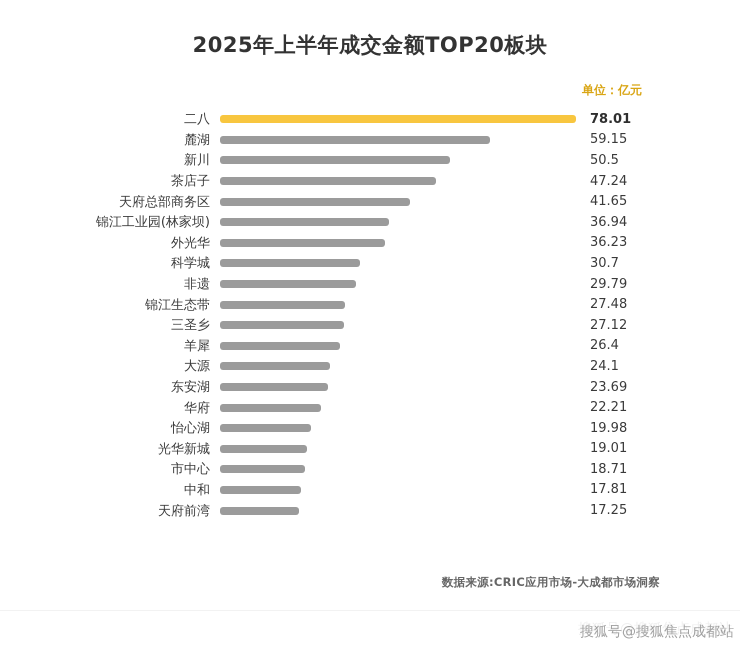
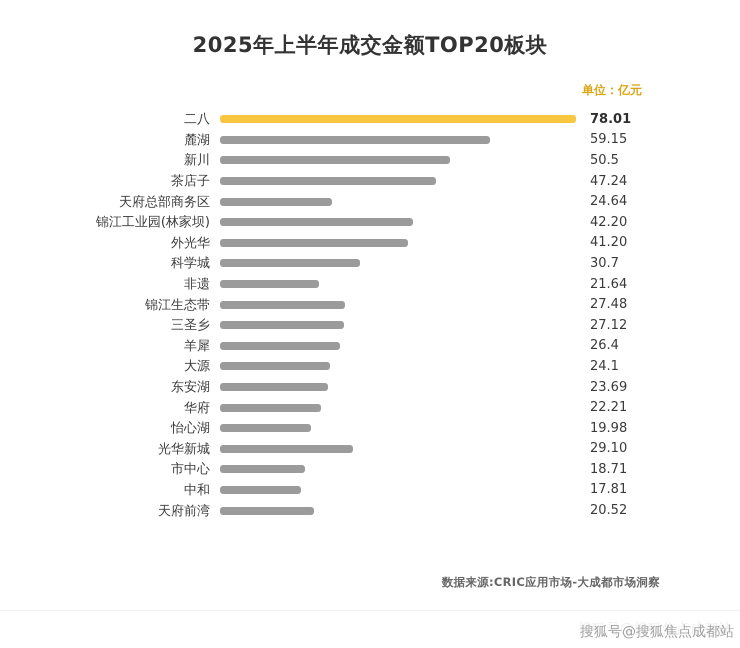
天府总部商务区: 41.65 -> 24.64
锦江工业园(林家坝): 36.94 -> 42.20
外光华: 36.23 -> 41.20
非遗: 29.79 -> 21.64
光华新城: 19.01 -> 29.10
天府前湾: 17.25 -> 20.52
